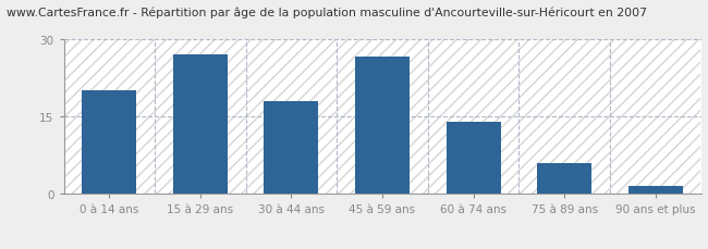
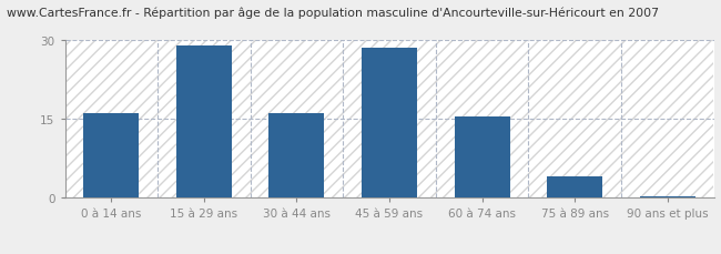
0 à 14 ans: 20.0 -> 16.0
15 à 29 ans: 27.0 -> 29.0
30 à 44 ans: 18.0 -> 16.0
45 à 59 ans: 26.5 -> 28.5
60 à 74 ans: 14.0 -> 15.5
75 à 89 ans: 6.0 -> 4.0
90 ans et plus: 1.5 -> 0.3
